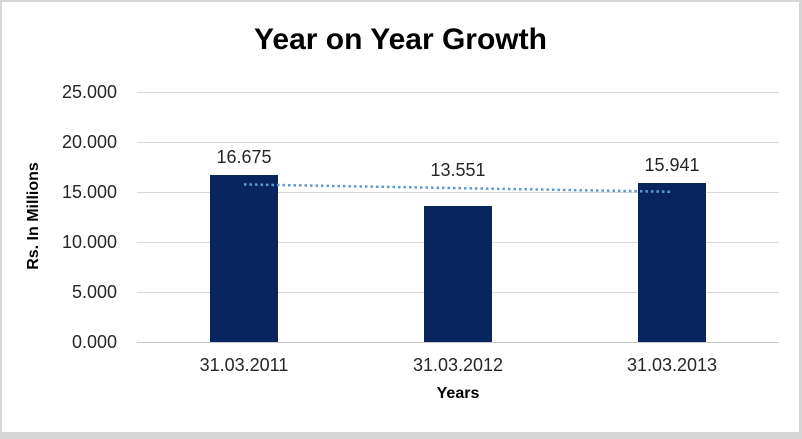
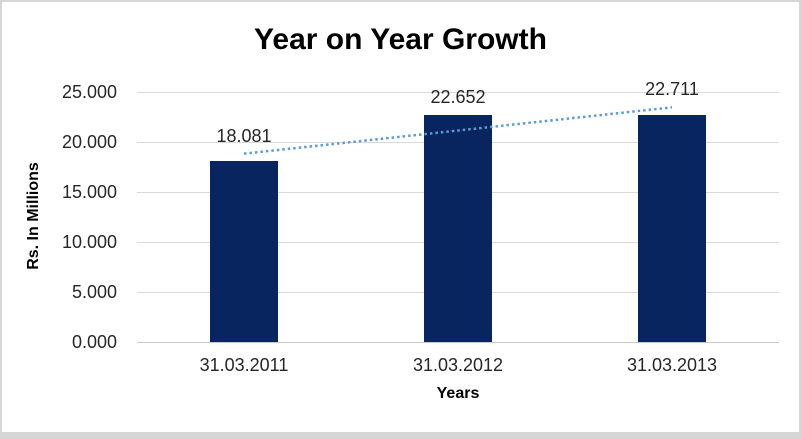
31.03.2011: 16.675 -> 18.081
31.03.2012: 13.551 -> 22.652
31.03.2013: 15.941 -> 22.711
